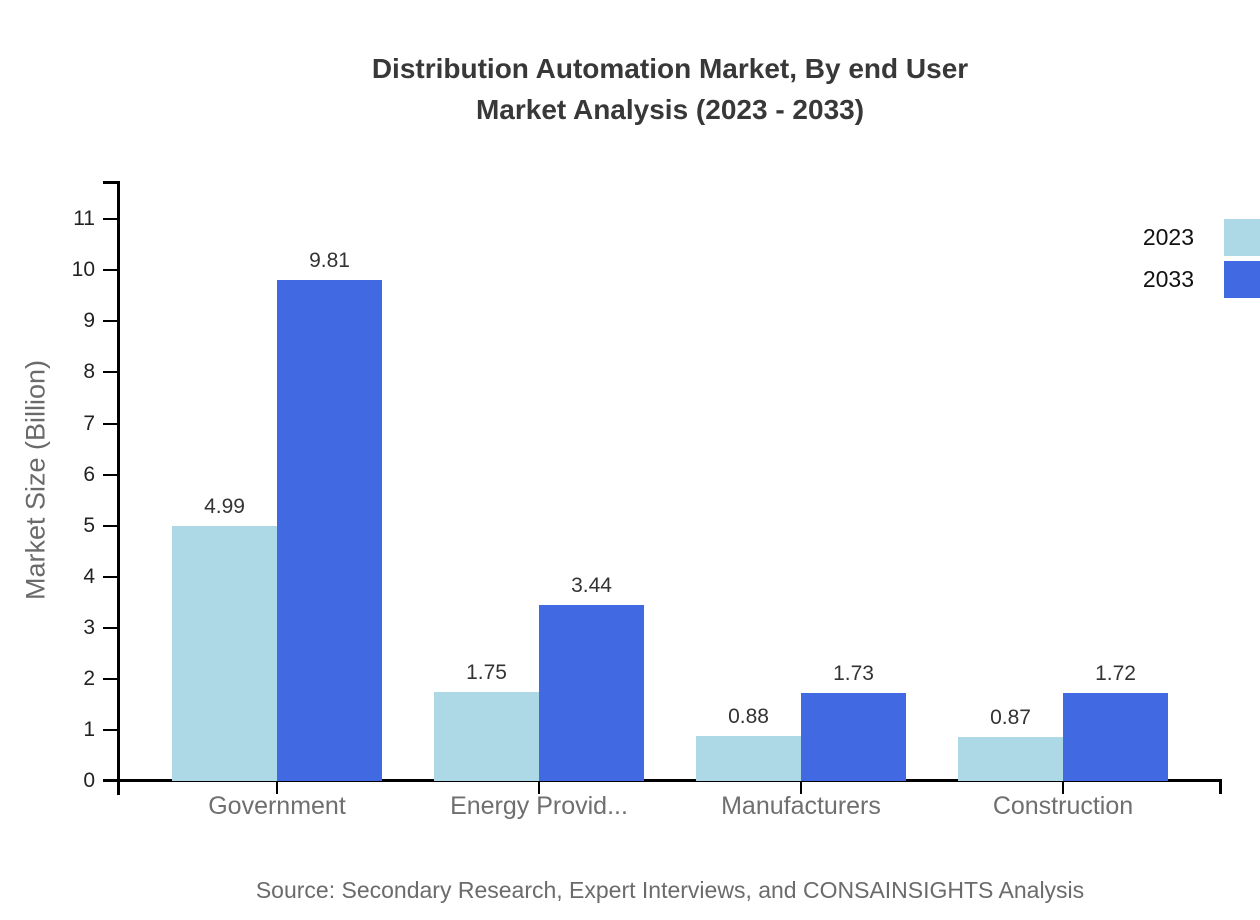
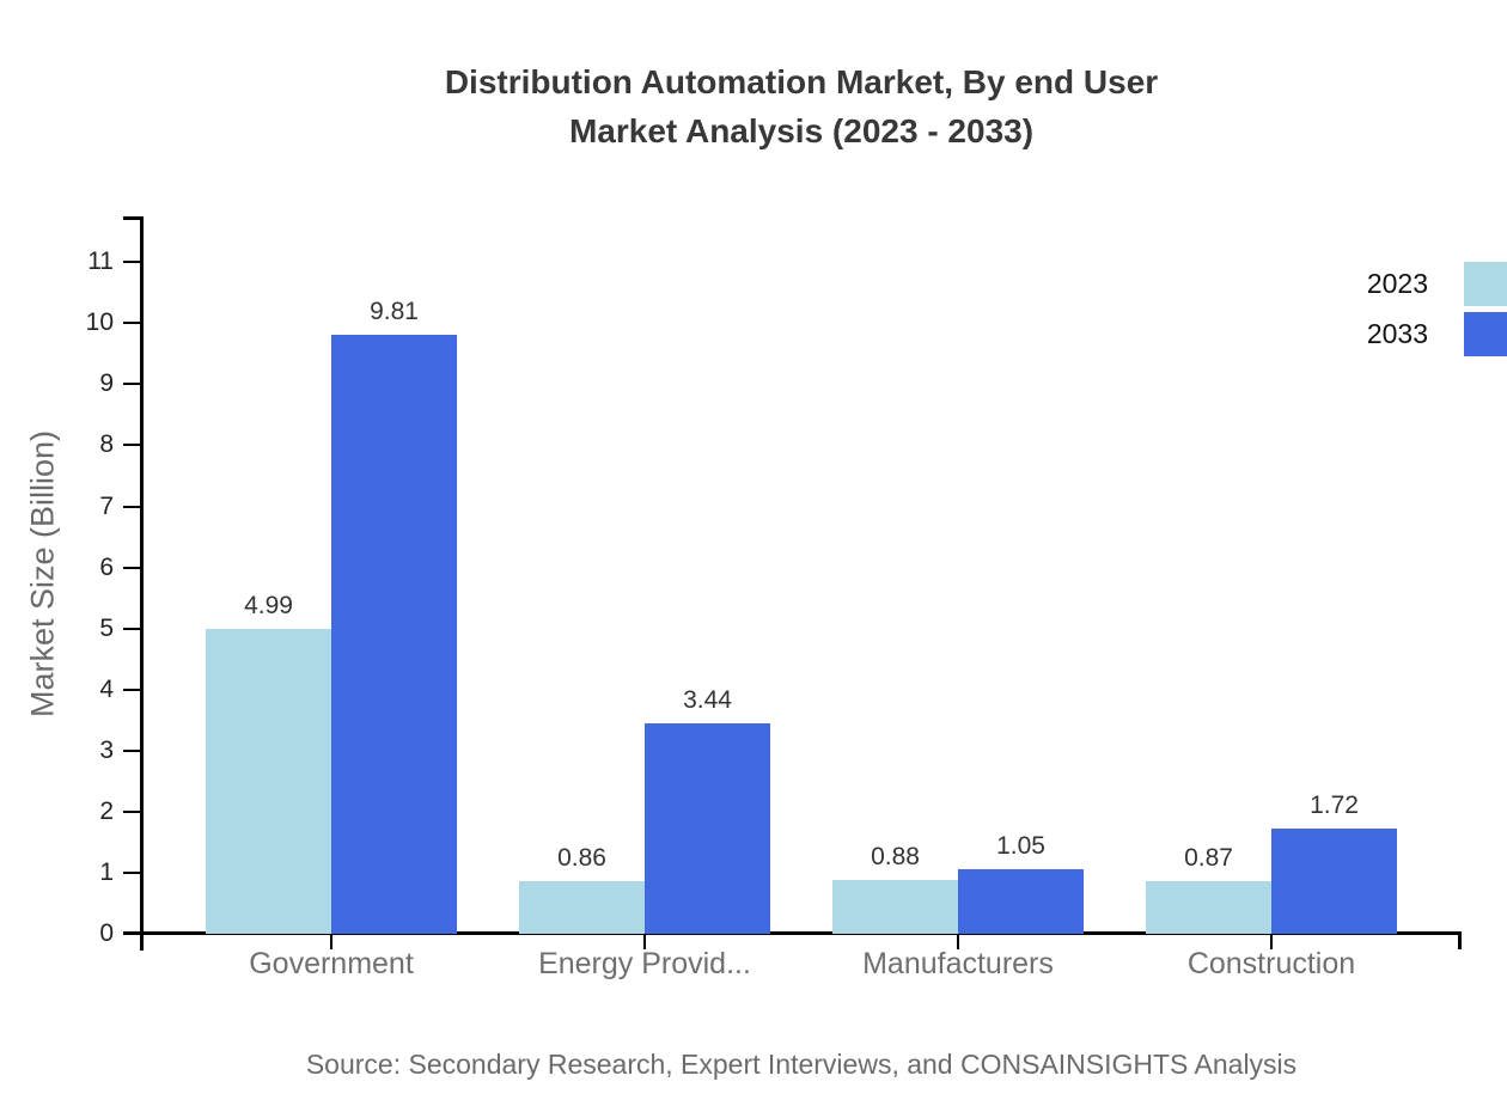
2023/Energy Provid...: 1.75 -> 0.86
2033/Manufacturers: 1.73 -> 1.05
